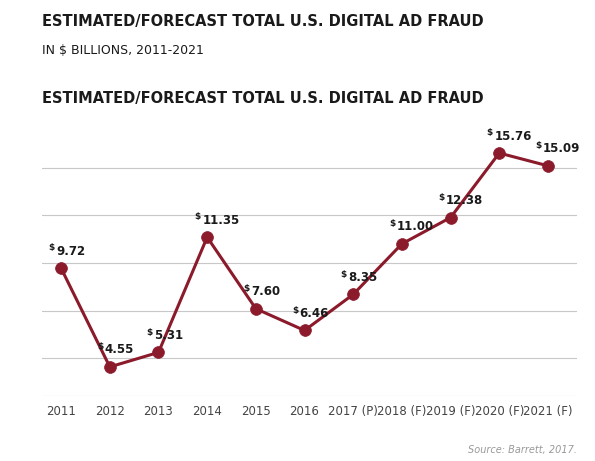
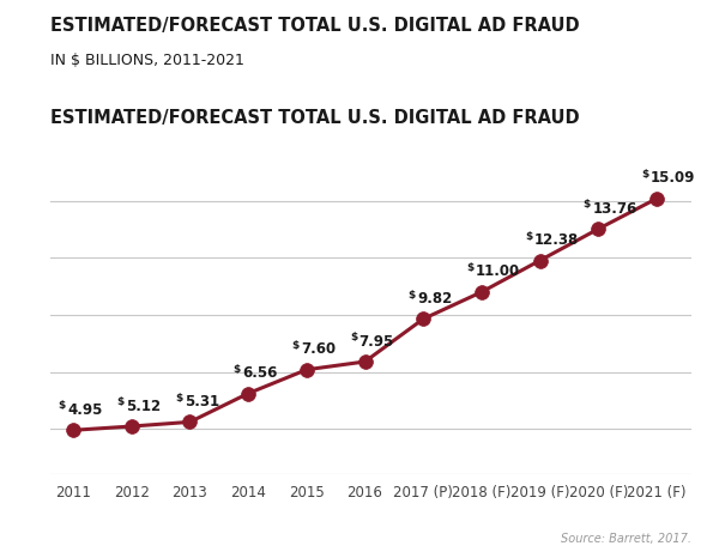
2011: 9.72 -> 4.95
2012: 4.55 -> 5.12
2014: 11.35 -> 6.56
2016: 6.46 -> 7.95
2017 (P): 8.35 -> 9.82
2020 (F): 15.76 -> 13.76
